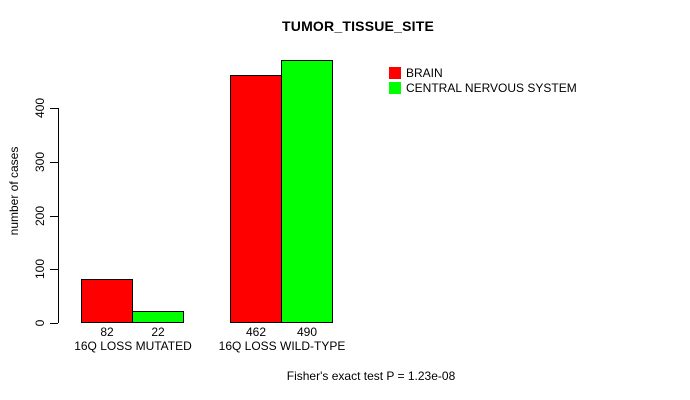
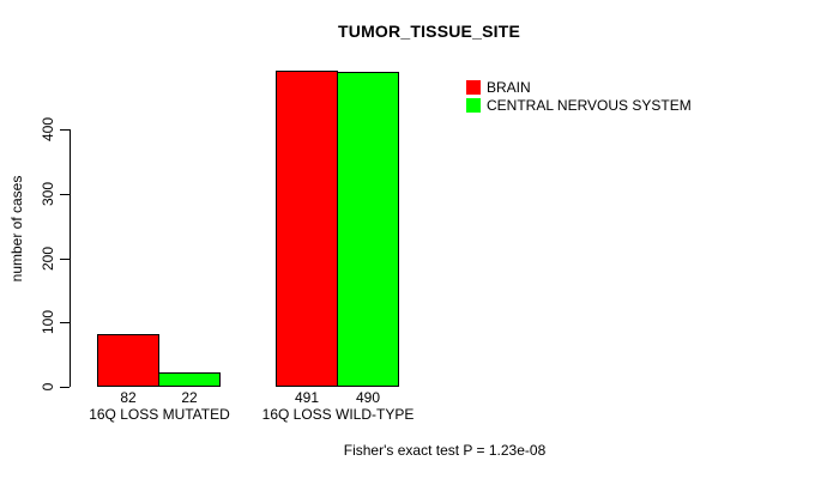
BRAIN/16Q LOSS WILD-TYPE: 462 -> 491
